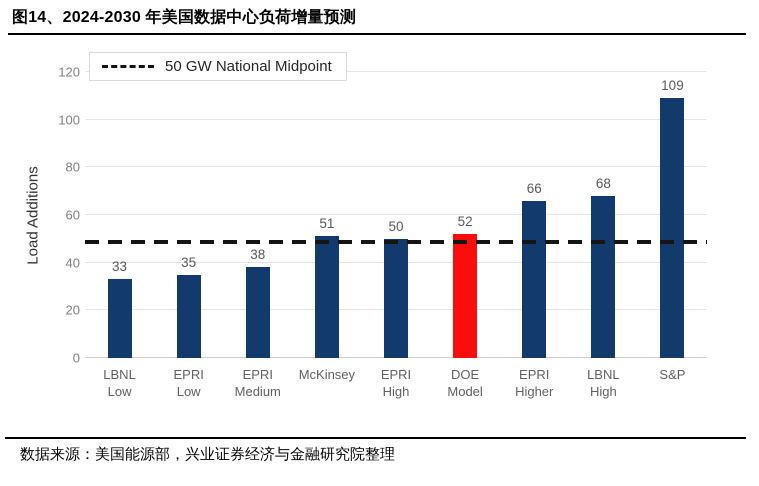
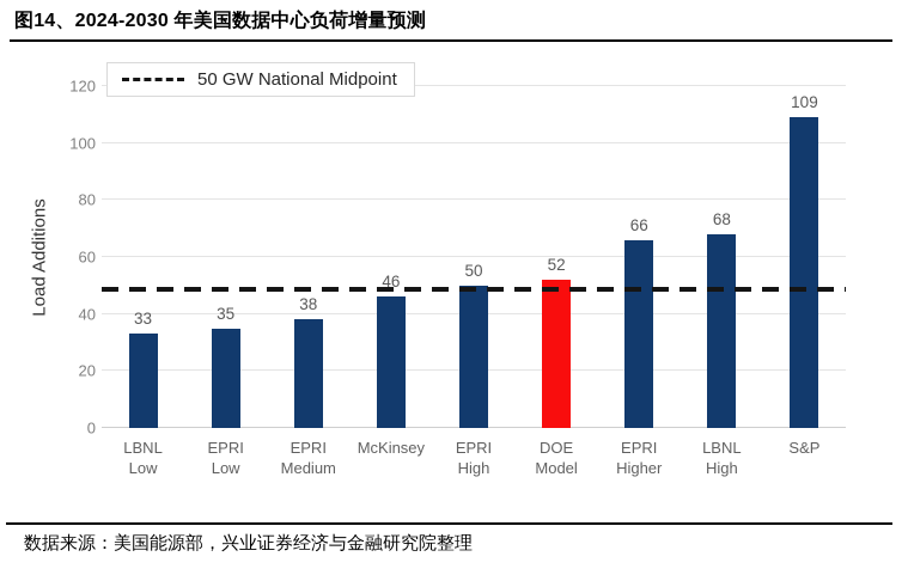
McKinsey: 51 -> 46
